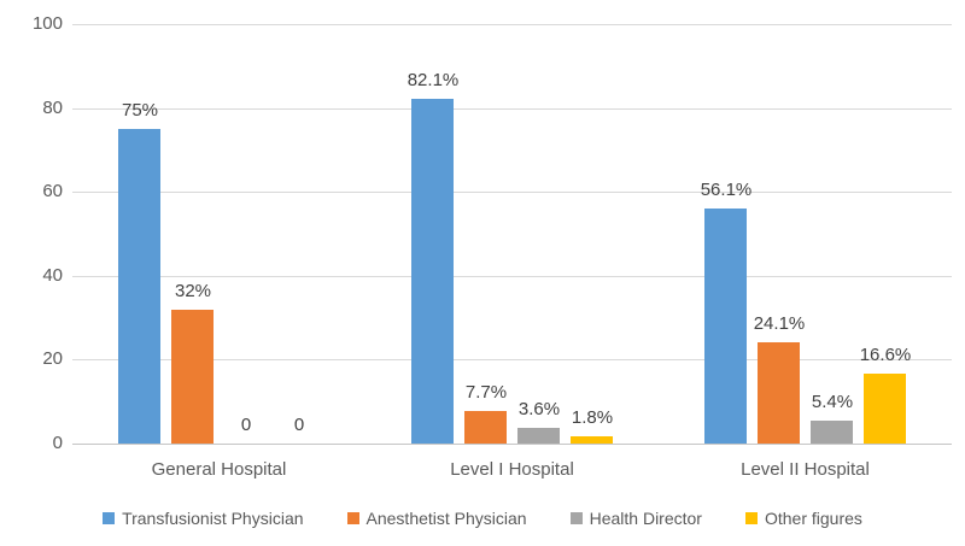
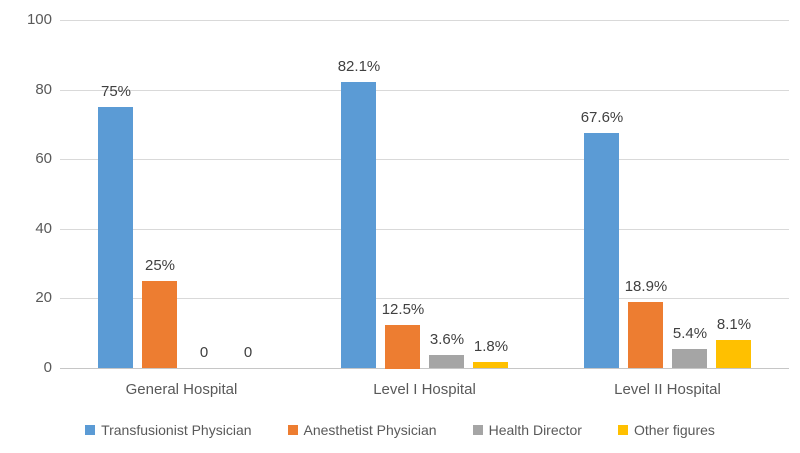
Anesthetist Physician/General Hospital: 32% -> 25%
Anesthetist Physician/Level I Hospital: 7.7% -> 12.5%
Transfusionist Physician/Level II Hospital: 56.1% -> 67.6%
Anesthetist Physician/Level II Hospital: 24.1% -> 18.9%
Other figures/Level II Hospital: 16.6% -> 8.1%
